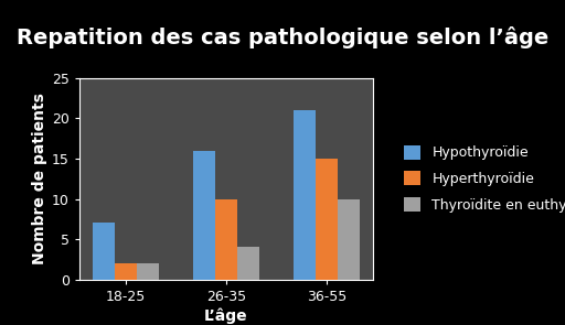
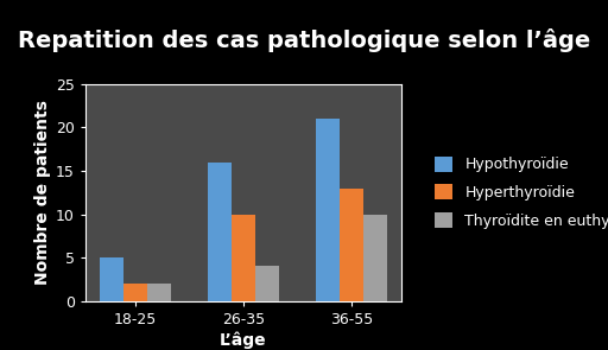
Hypothyroïdie/18-25: 7 -> 5
Hyperthyroïdie/36-55: 15 -> 13
